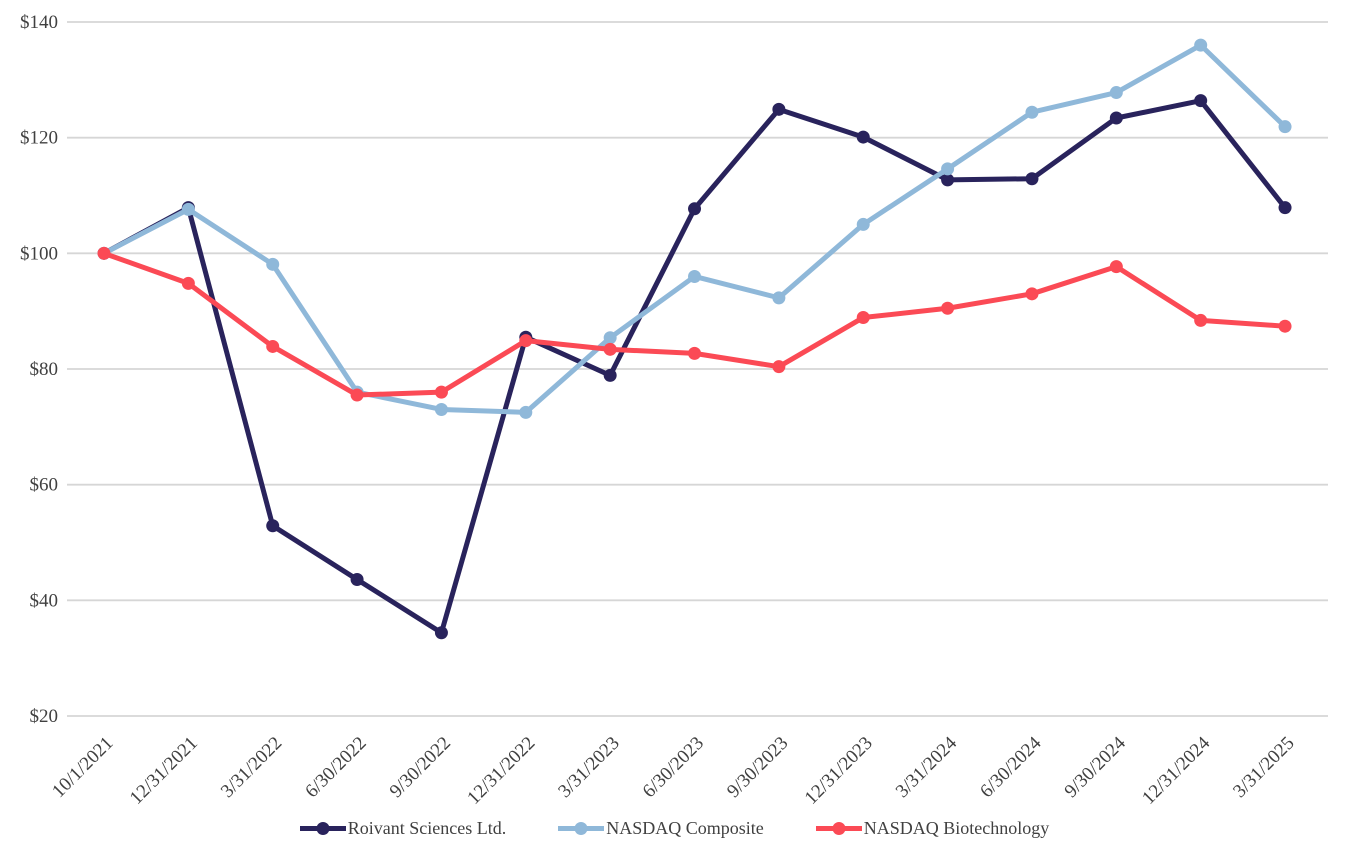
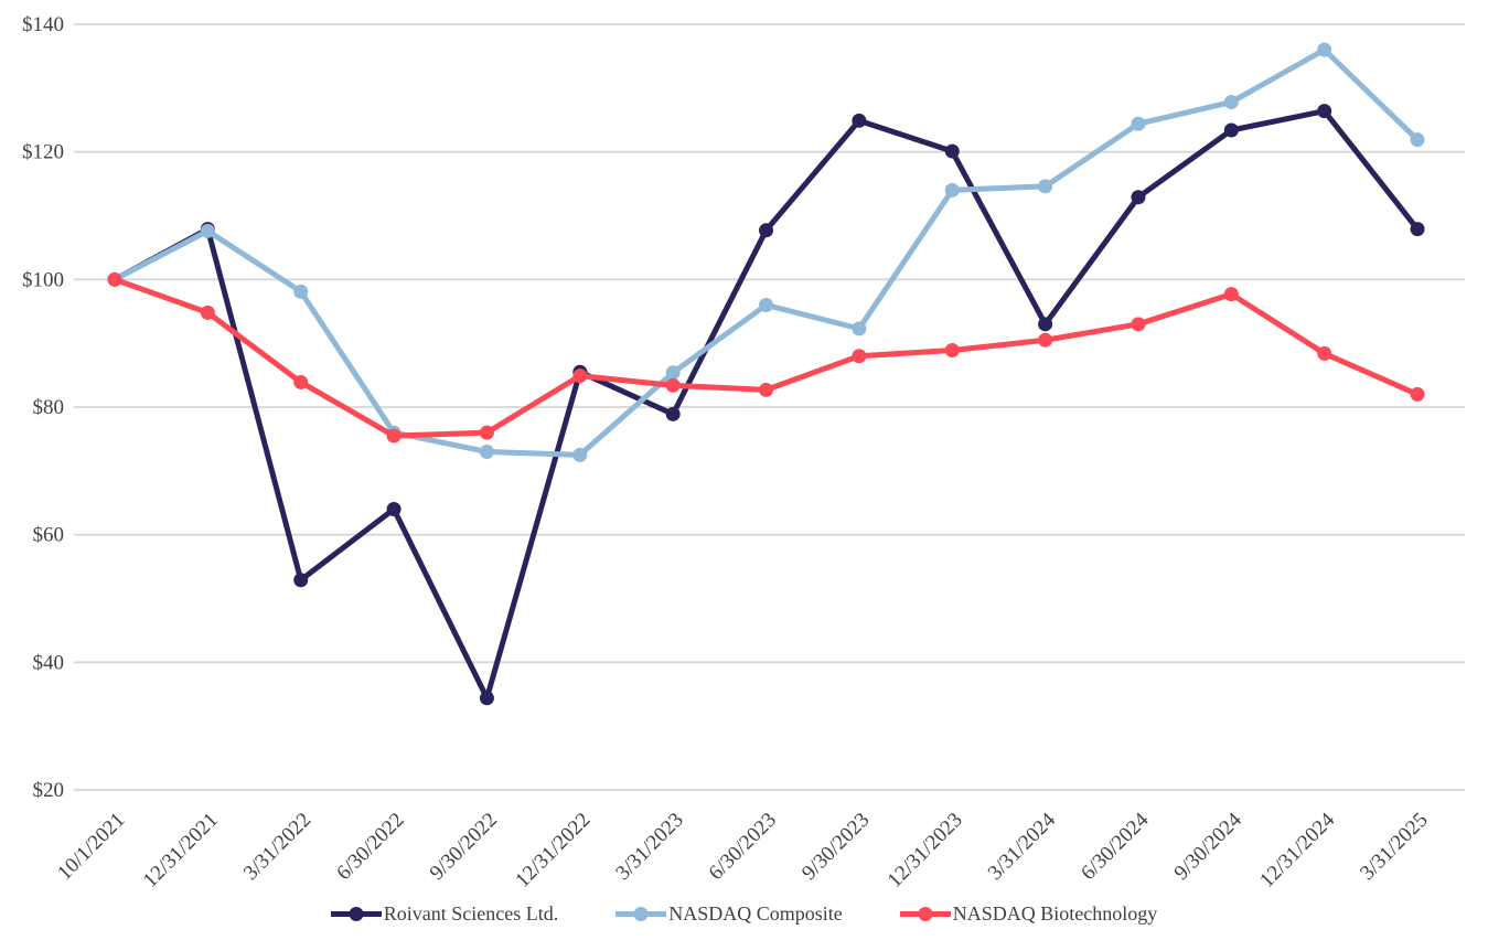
Roivant Sciences Ltd./6/30/2022: $44 -> $64
NASDAQ Biotechnology/9/30/2023: $80 -> $88
NASDAQ Composite/12/31/2023: $105 -> $114
Roivant Sciences Ltd./3/31/2024: $113 -> $93
NASDAQ Biotechnology/3/31/2025: $87 -> $82
